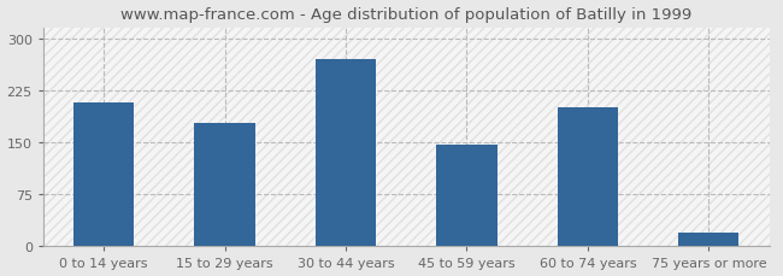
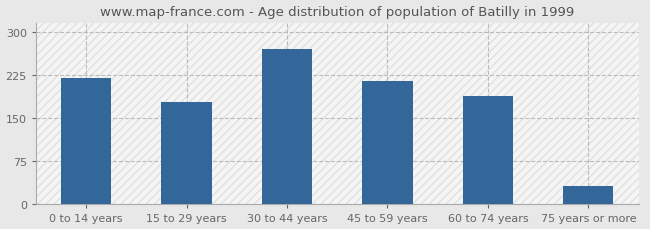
0 to 14 years: 208 -> 220
45 to 59 years: 146 -> 215
60 to 74 years: 200 -> 188
75 years or more: 20 -> 32
